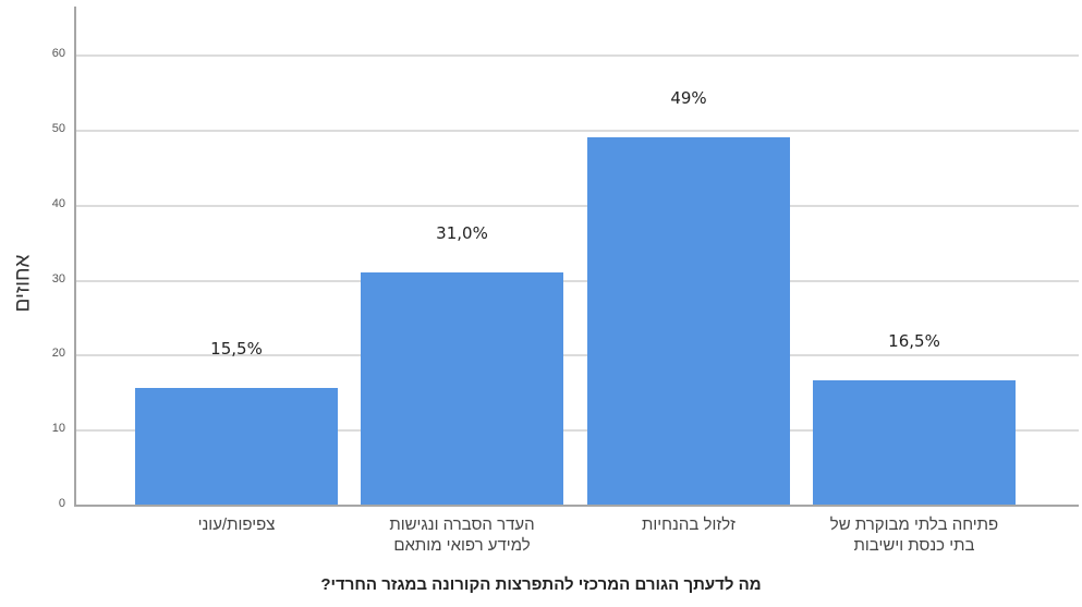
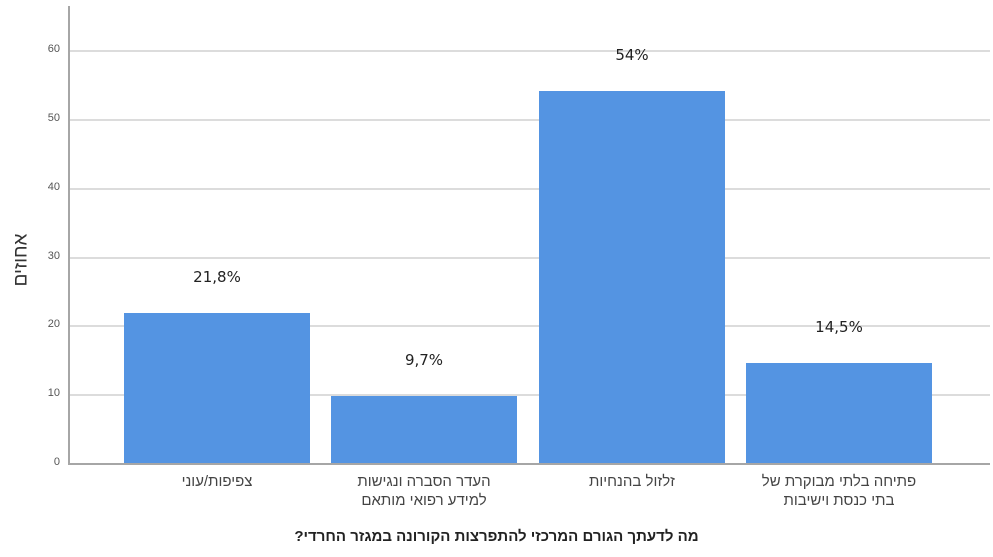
צפיפות/עוני: 15,5% -> 21,8%
העדר הסברה ונגישות למידע רפואי מותאם: 31,0% -> 9,7%
זלזול בהנחיות: 49% -> 54%
פתיחה בלתי מבוקרת של בתי כנסת וישיבות: 16,5% -> 14,5%
